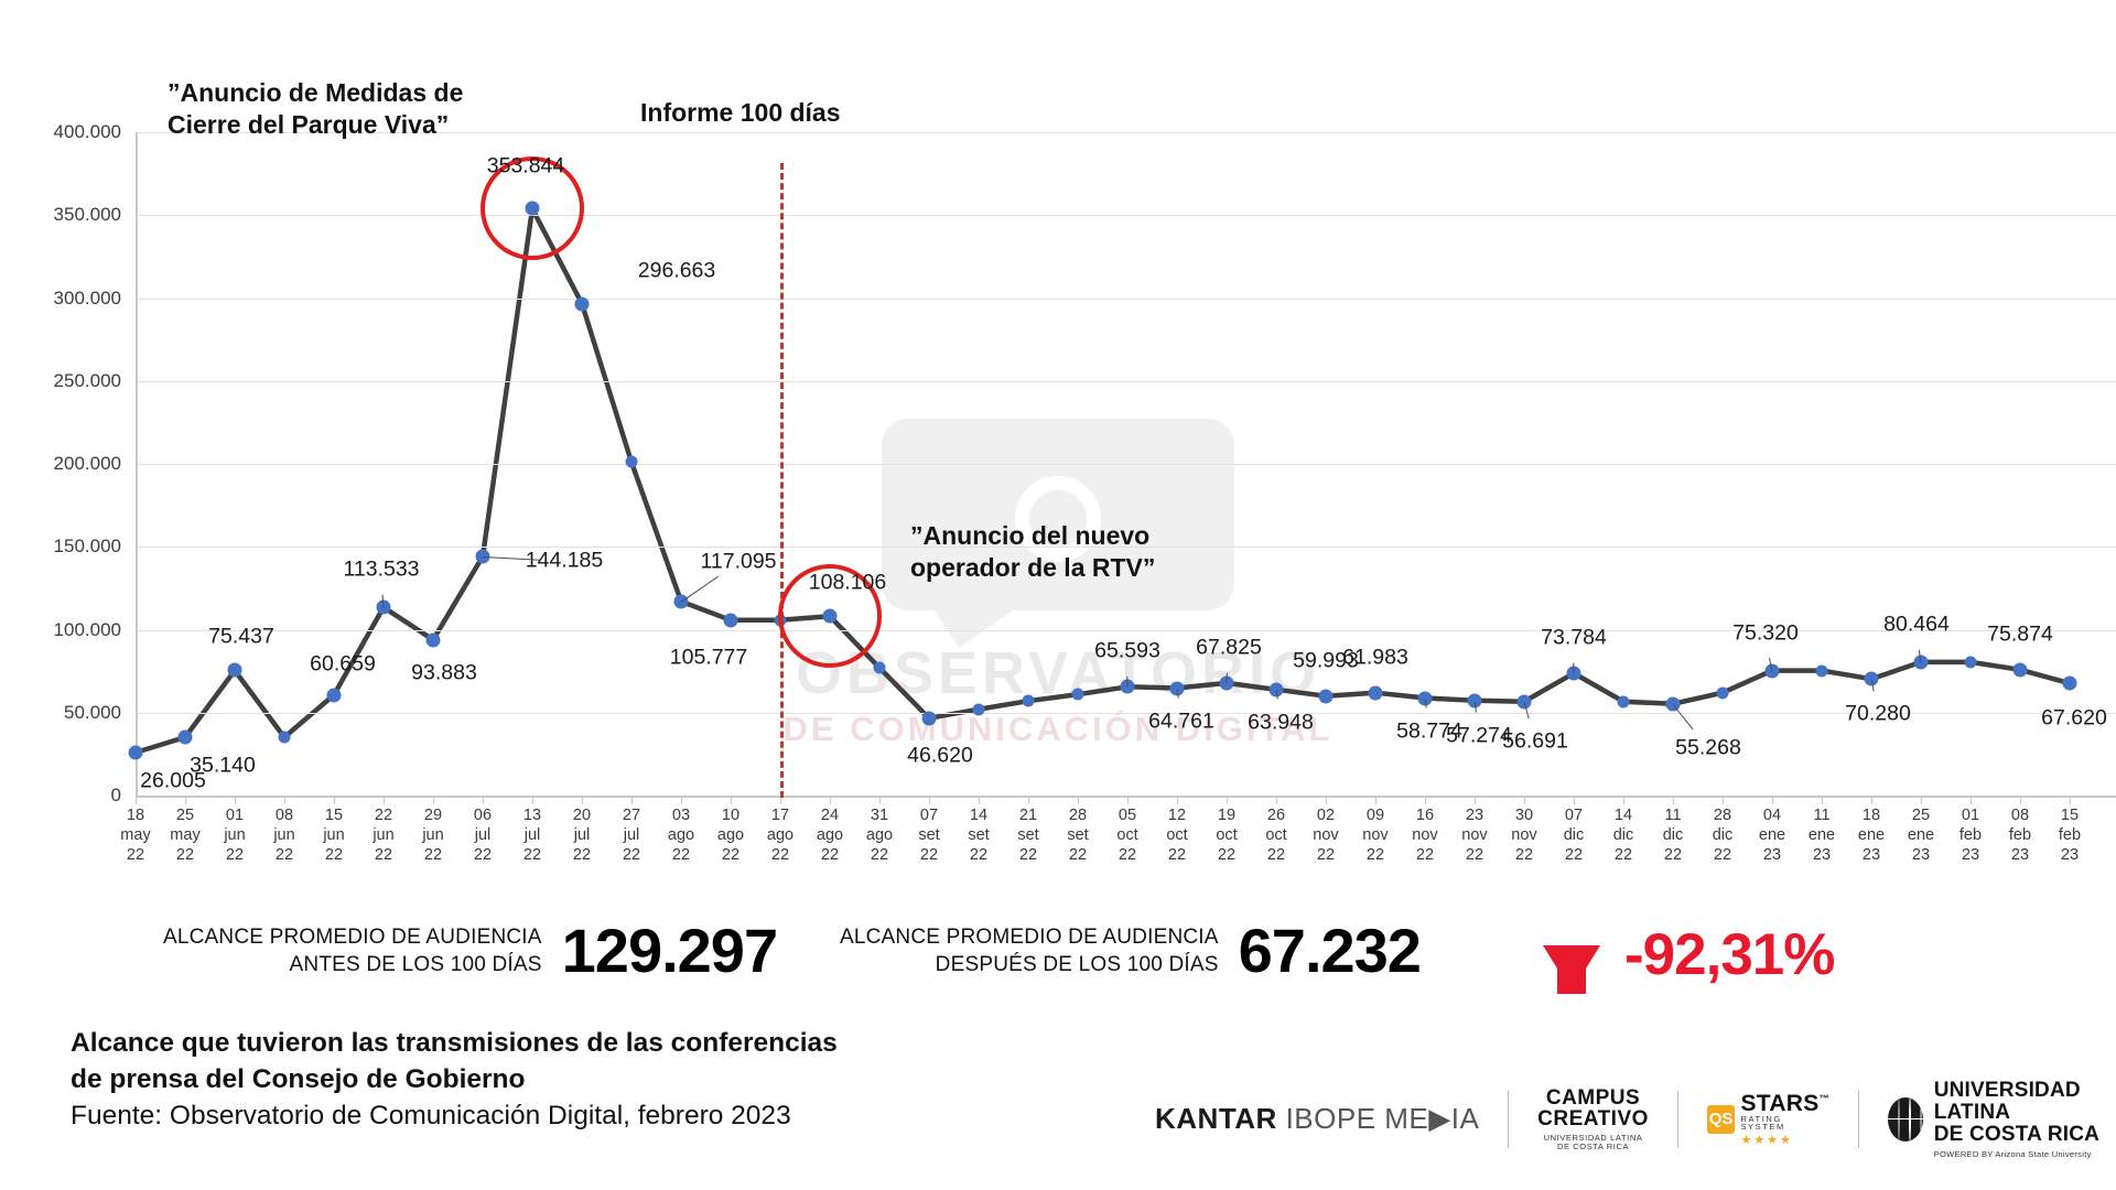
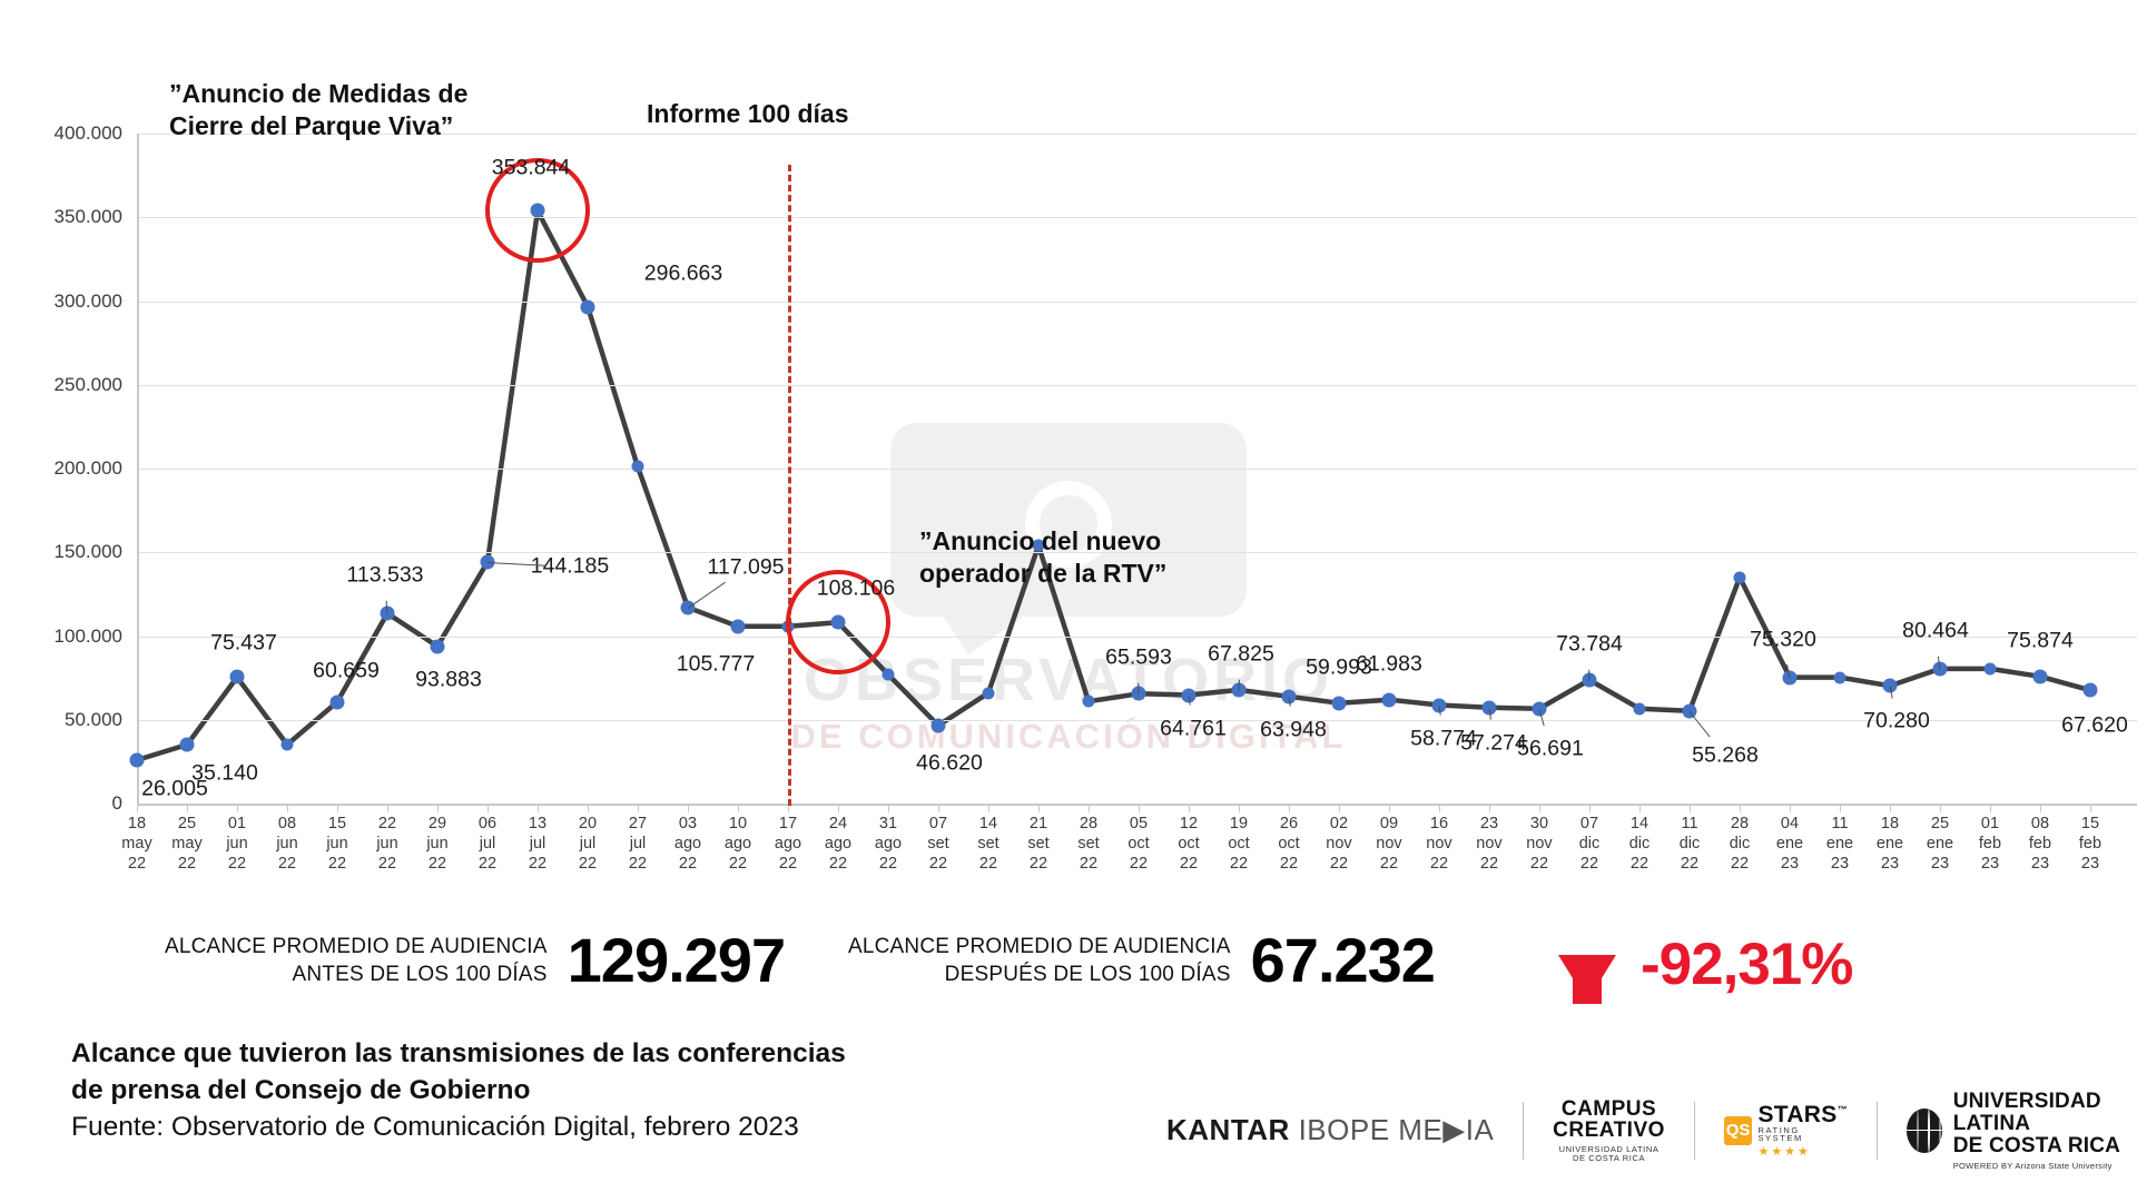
14 set 22: 52000 -> 66000
21 set 22: 57000 -> 154000
28 dic 22: 62000 -> 135000
